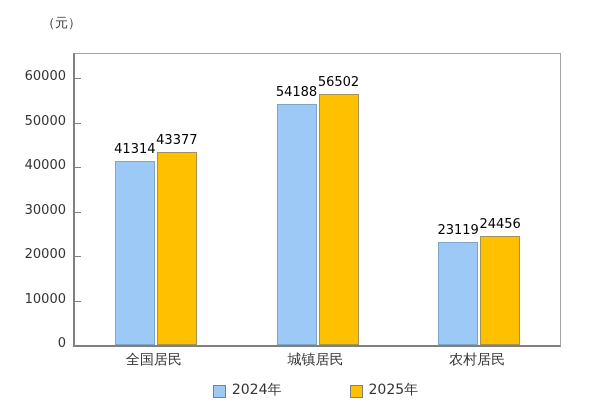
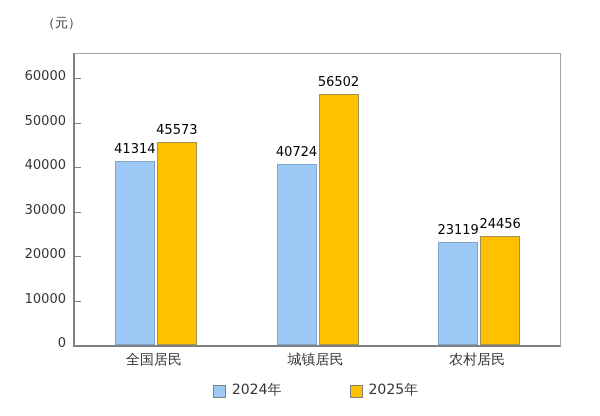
2025年/全国居民: 43377 -> 45573
2024年/城镇居民: 54188 -> 40724
